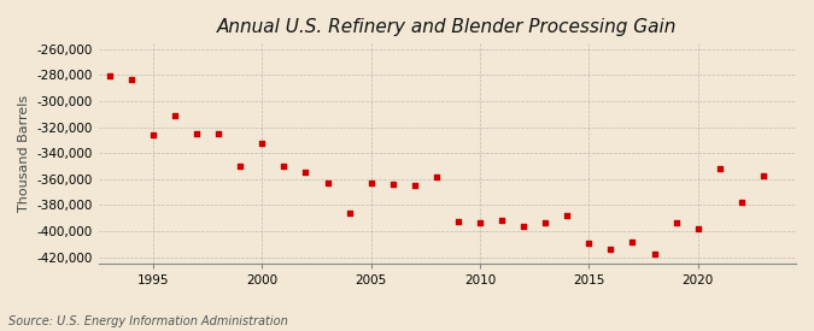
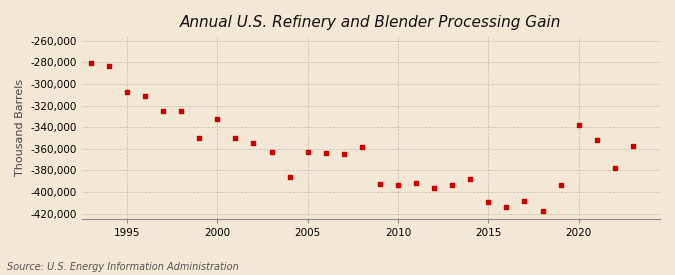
1995: -326,000 -> -307,000
2020: -398,000 -> -338,000
